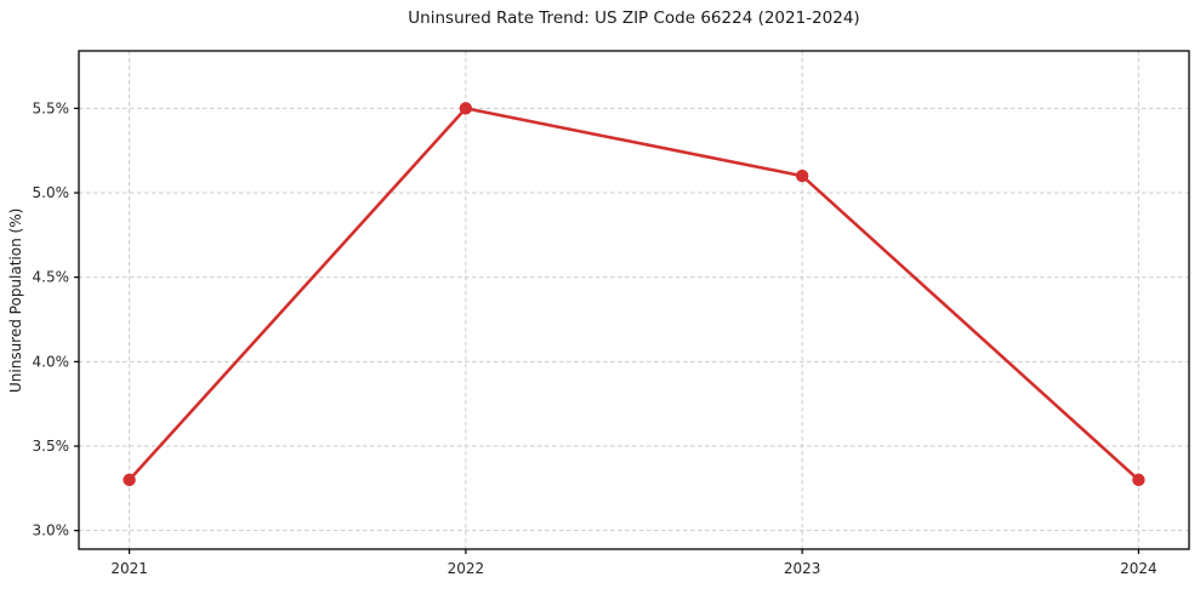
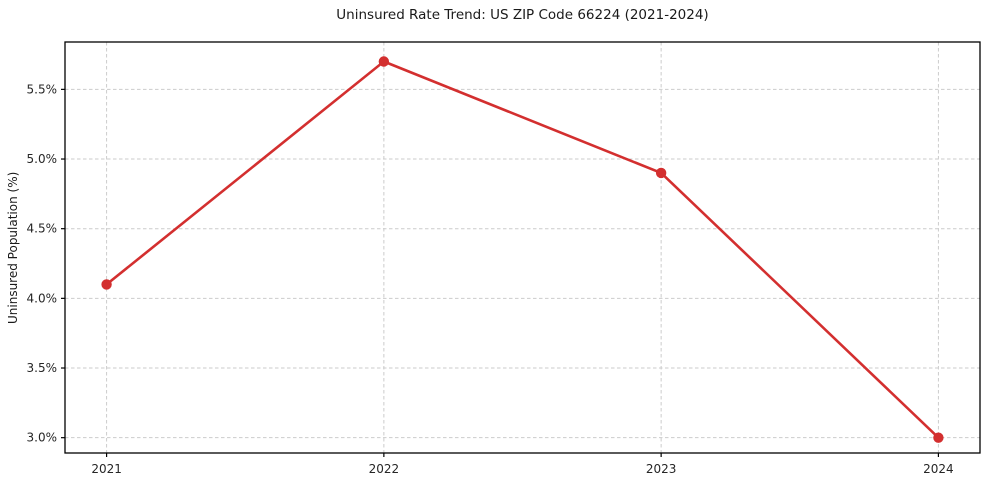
2021: 3.3% -> 4.1%
2022: 5.5% -> 5.7%
2023: 5.1% -> 4.9%
2024: 3.3% -> 3.0%
